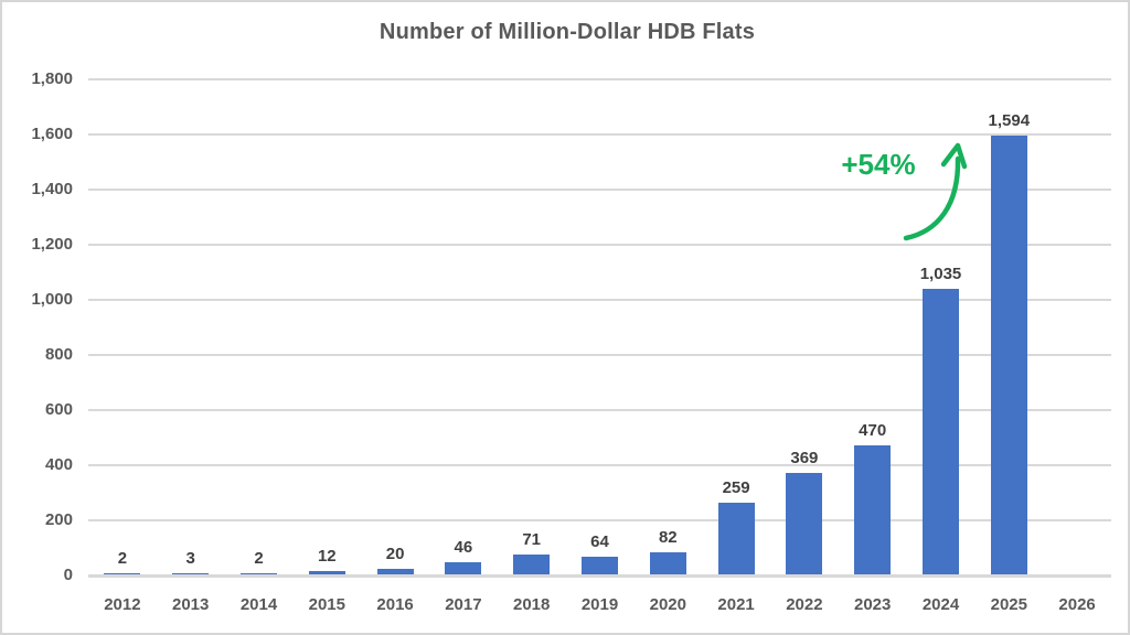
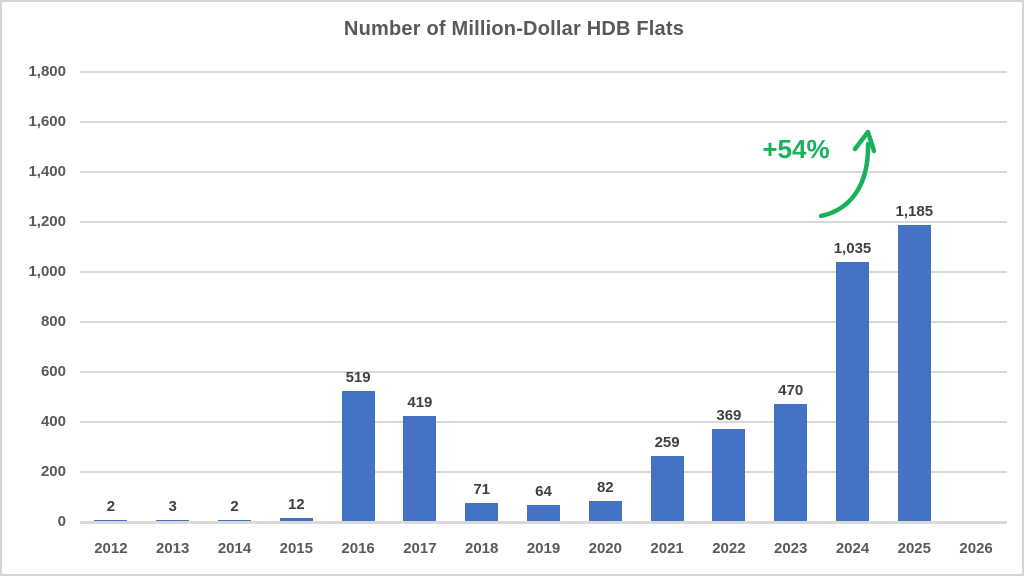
2016: 20 -> 519
2017: 46 -> 419
2025: 1,594 -> 1,185
